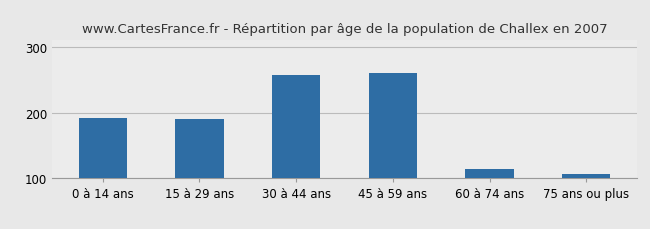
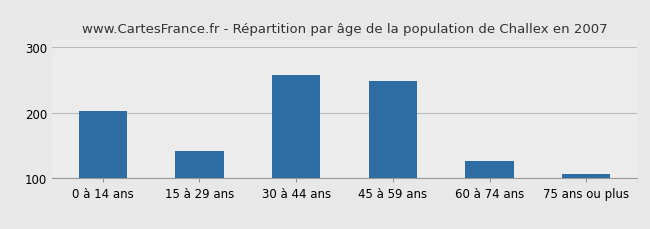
0 à 14 ans: 192 -> 203
15 à 29 ans: 190 -> 141
45 à 59 ans: 260 -> 248
60 à 74 ans: 114 -> 127
